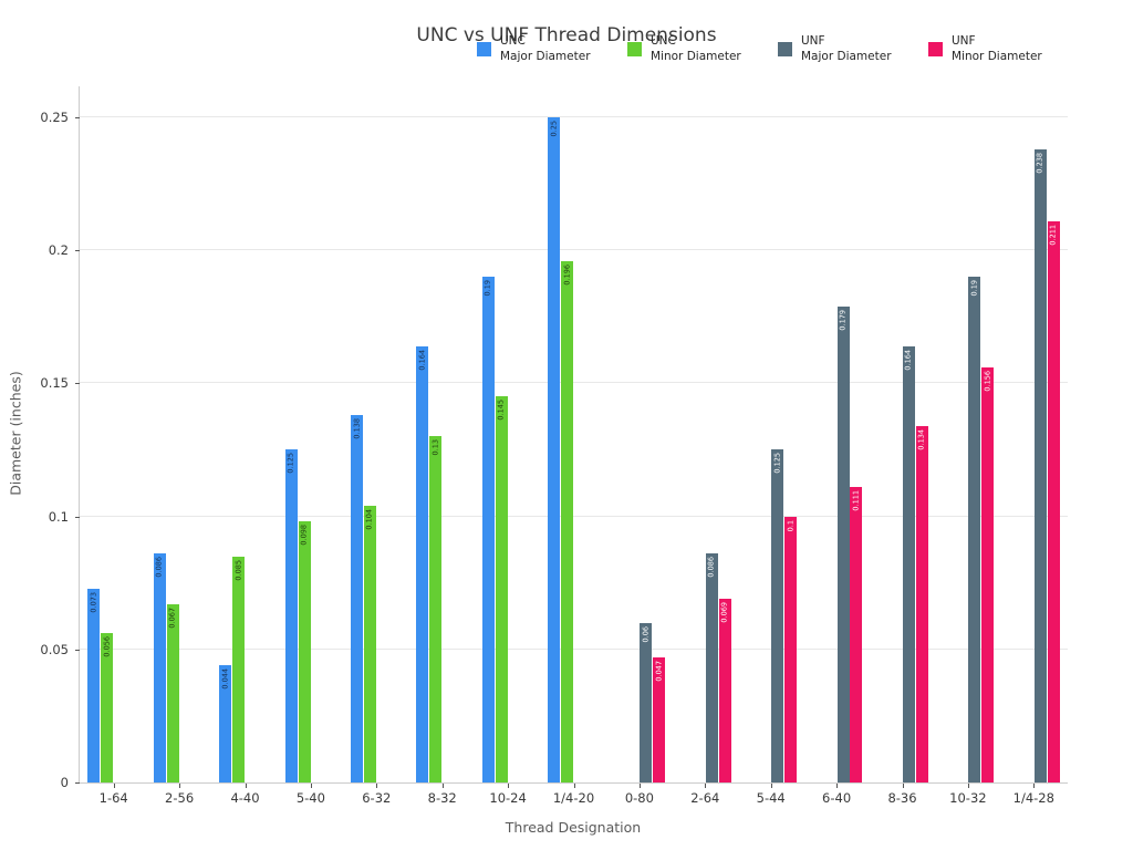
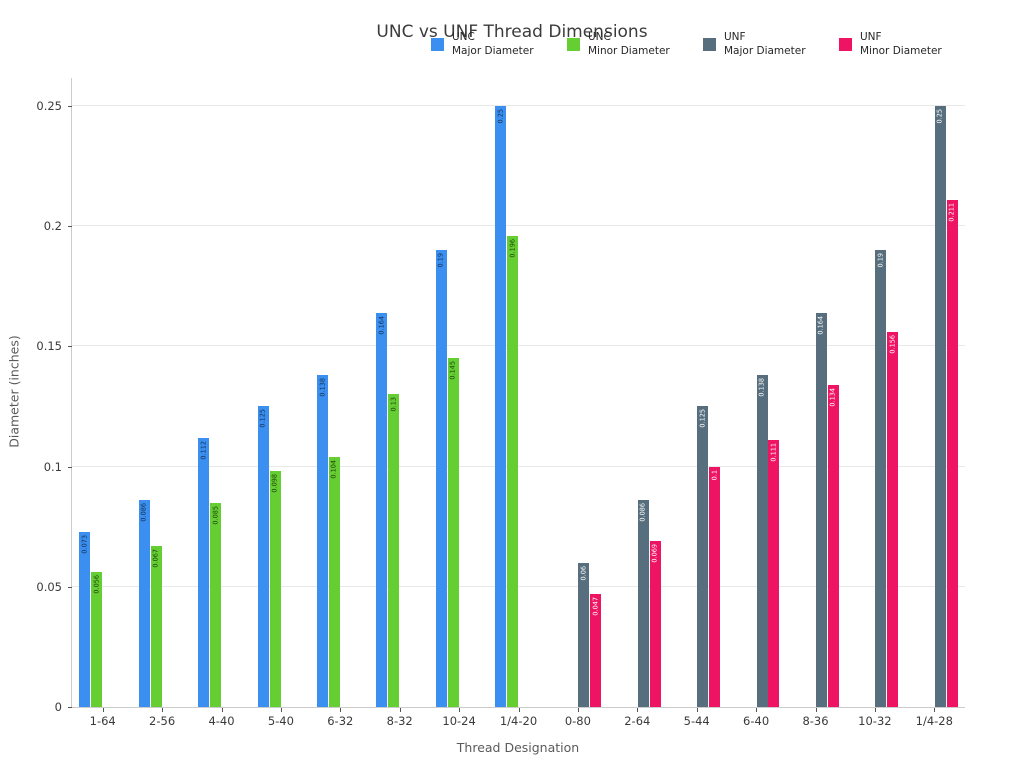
UNC Major Diameter/4-40: 0.044 -> 0.112
UNF Major Diameter/6-40: 0.179 -> 0.138
UNF Major Diameter/1/4-28: 0.238 -> 0.25
